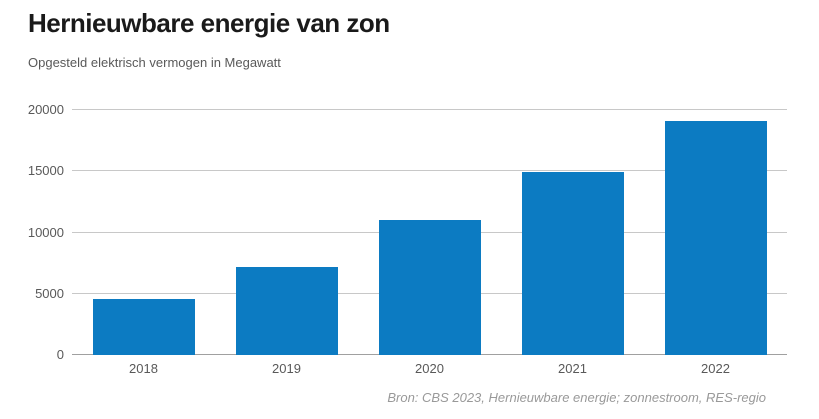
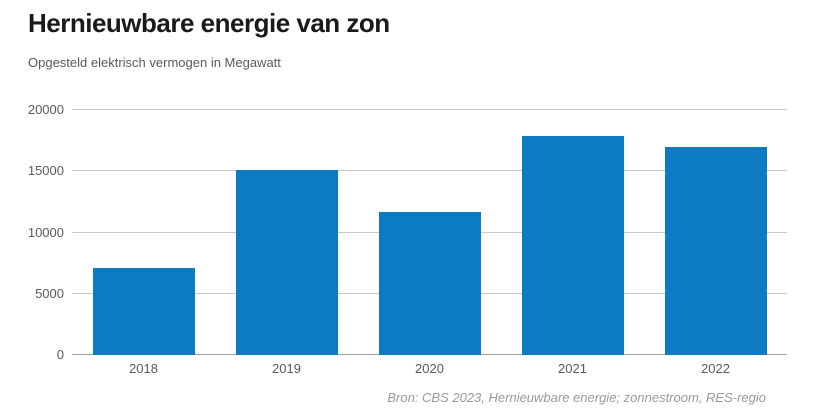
2018: 4600 -> 7100
2019: 7200 -> 15100
2020: 11000 -> 11700
2021: 14900 -> 17900
2022: 19100 -> 17000
